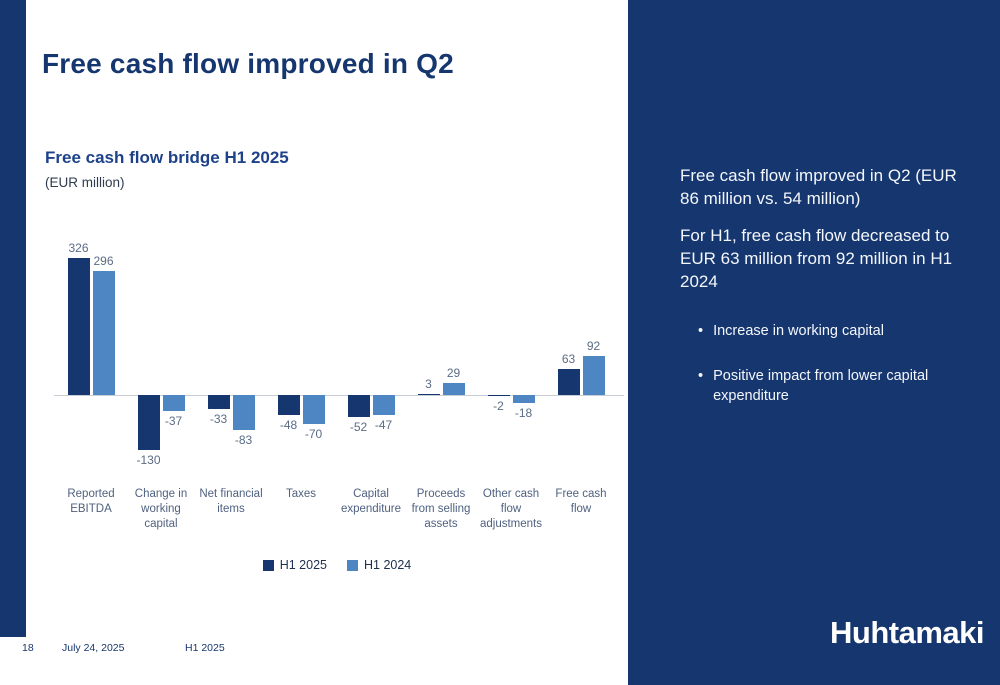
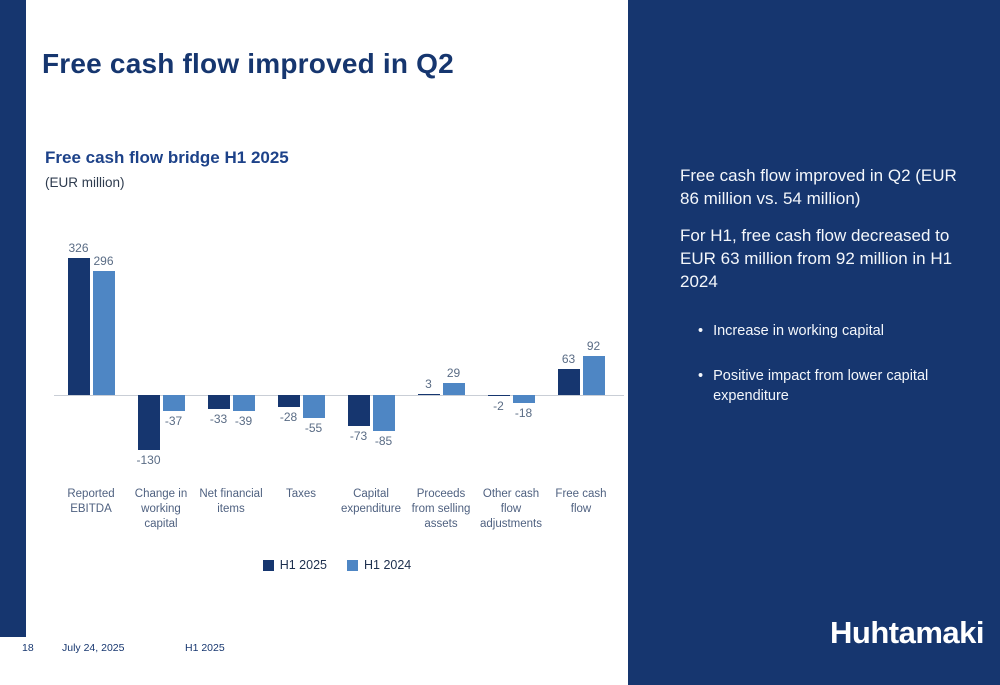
H1 2024/Net financial items: -83 -> -39
H1 2025/Taxes: -48 -> -28
H1 2024/Taxes: -70 -> -55
H1 2025/Capital expenditure: -52 -> -73
H1 2024/Capital expenditure: -47 -> -85
